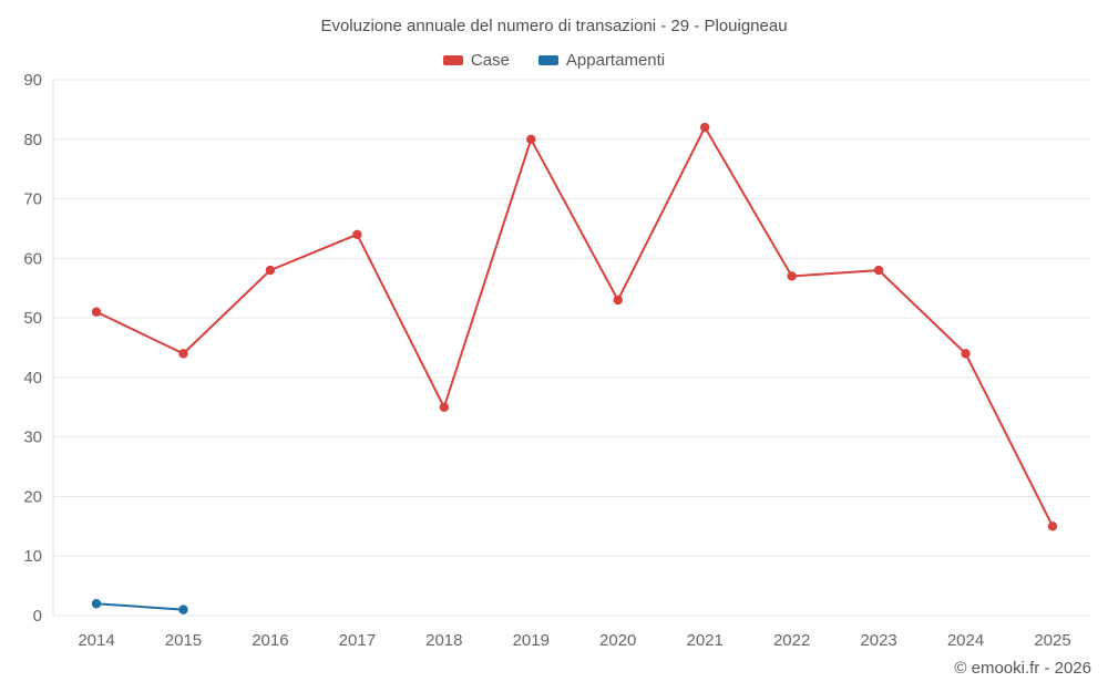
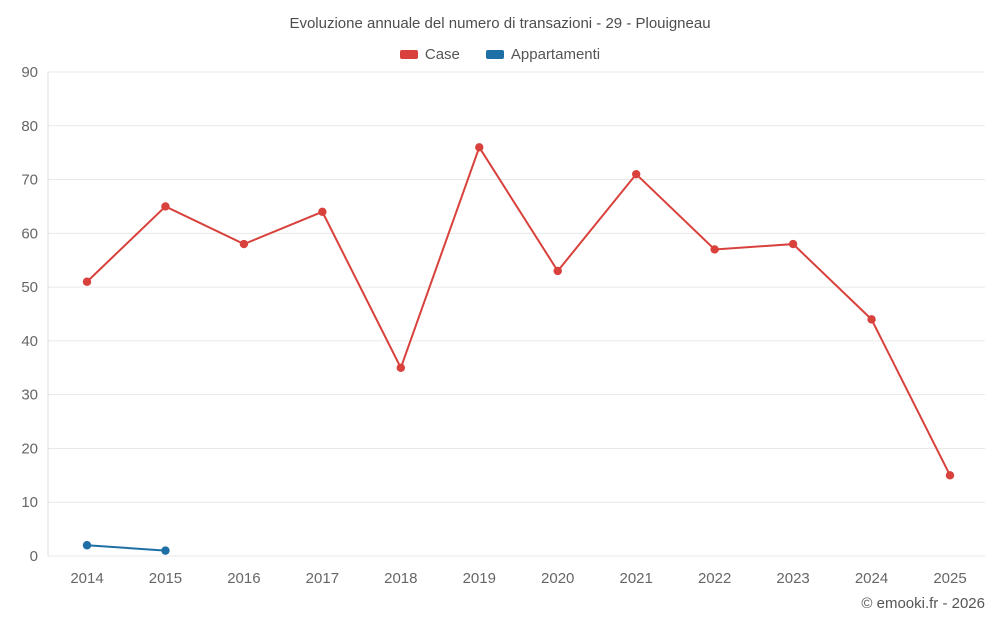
Case/2015: 44 -> 65
Case/2019: 80 -> 76
Case/2021: 82 -> 71
